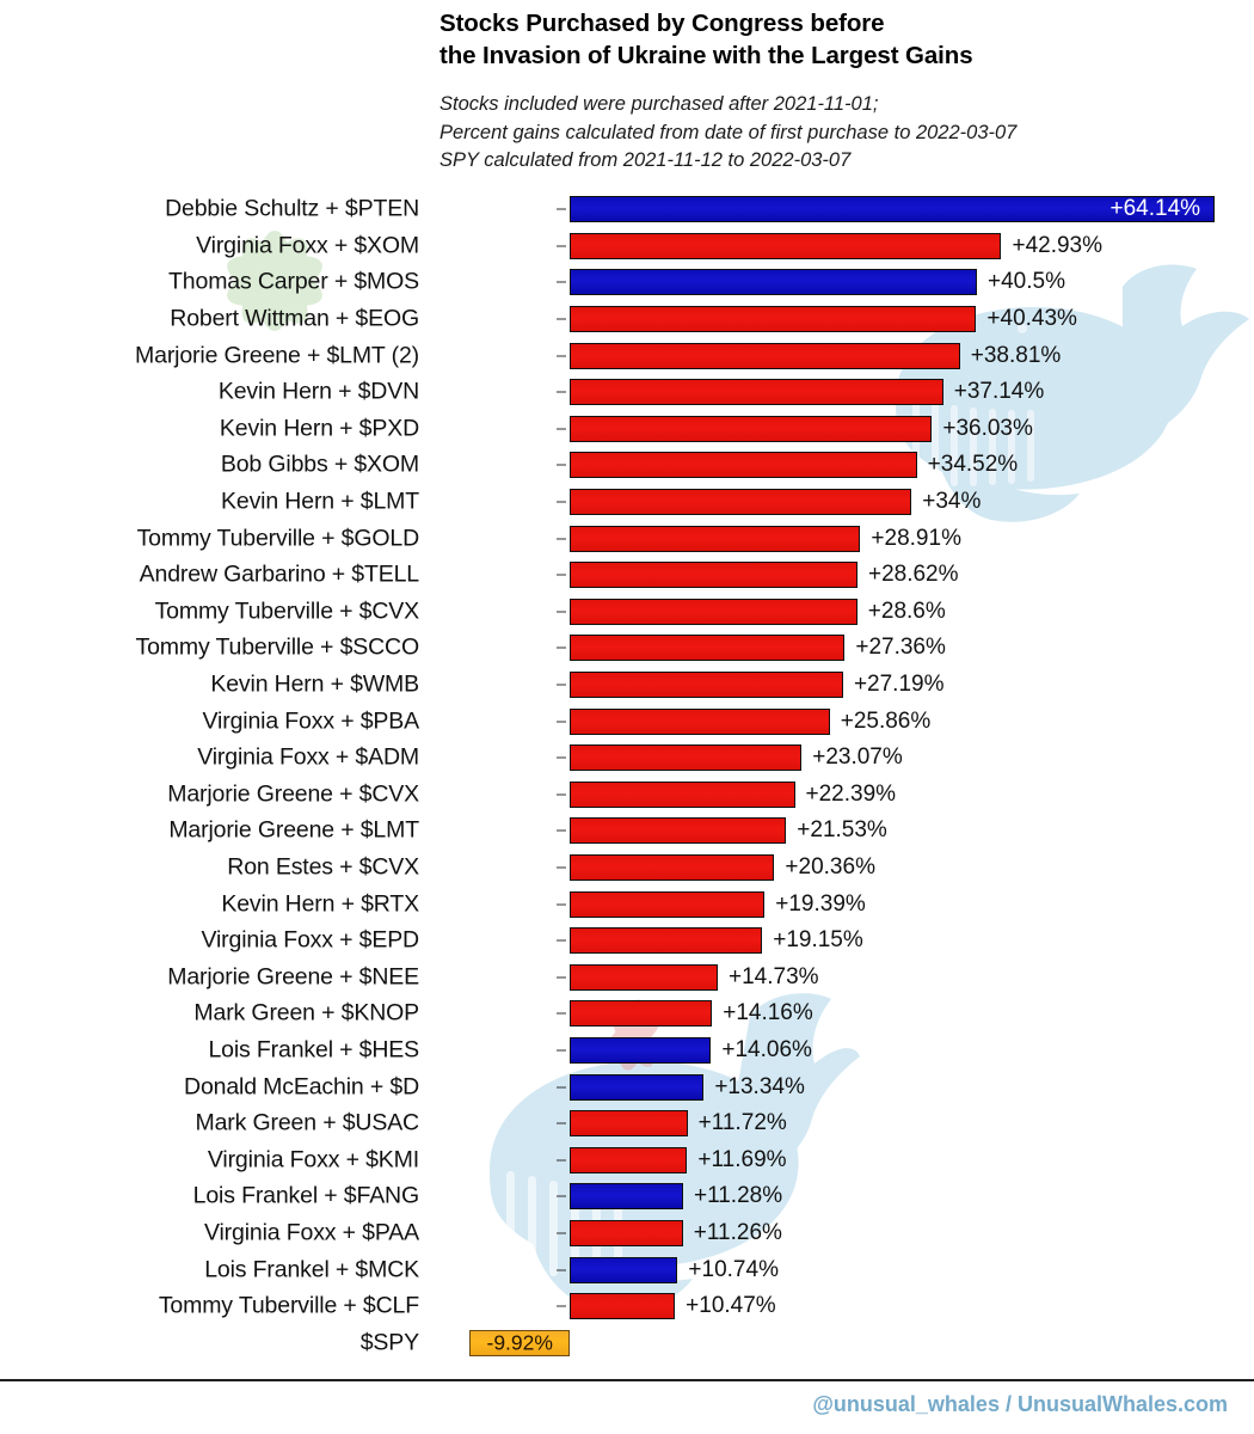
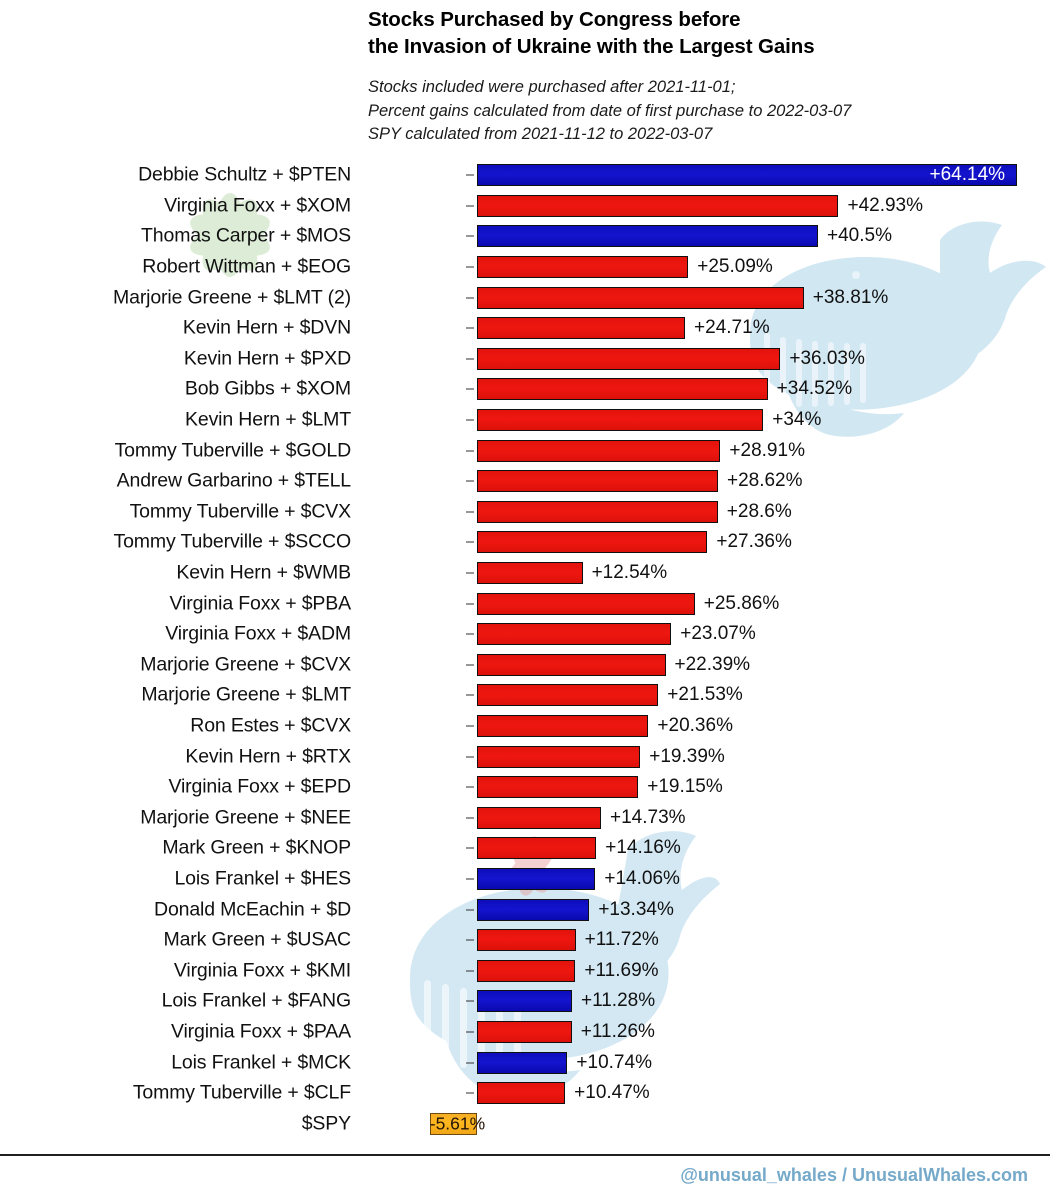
Robert Wittman + $EOG: +40.43% -> +25.09%
Kevin Hern + $DVN: +37.14% -> +24.71%
Kevin Hern + $WMB: +27.19% -> +12.54%
$SPY: -9.92% -> -5.61%
